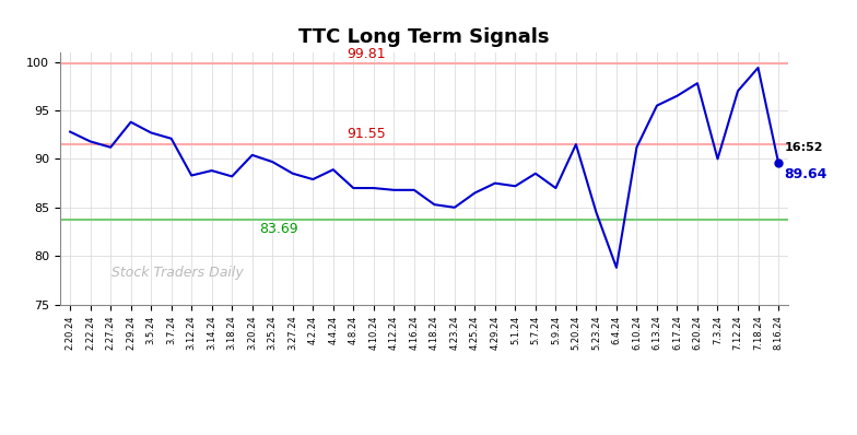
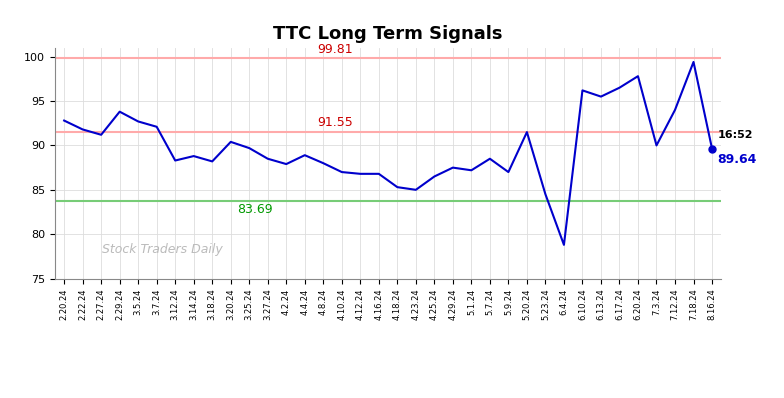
4.8.24: 87.0 -> 88.0
6.10.24: 91.2 -> 96.2
7.12.24: 97.0 -> 94.0
